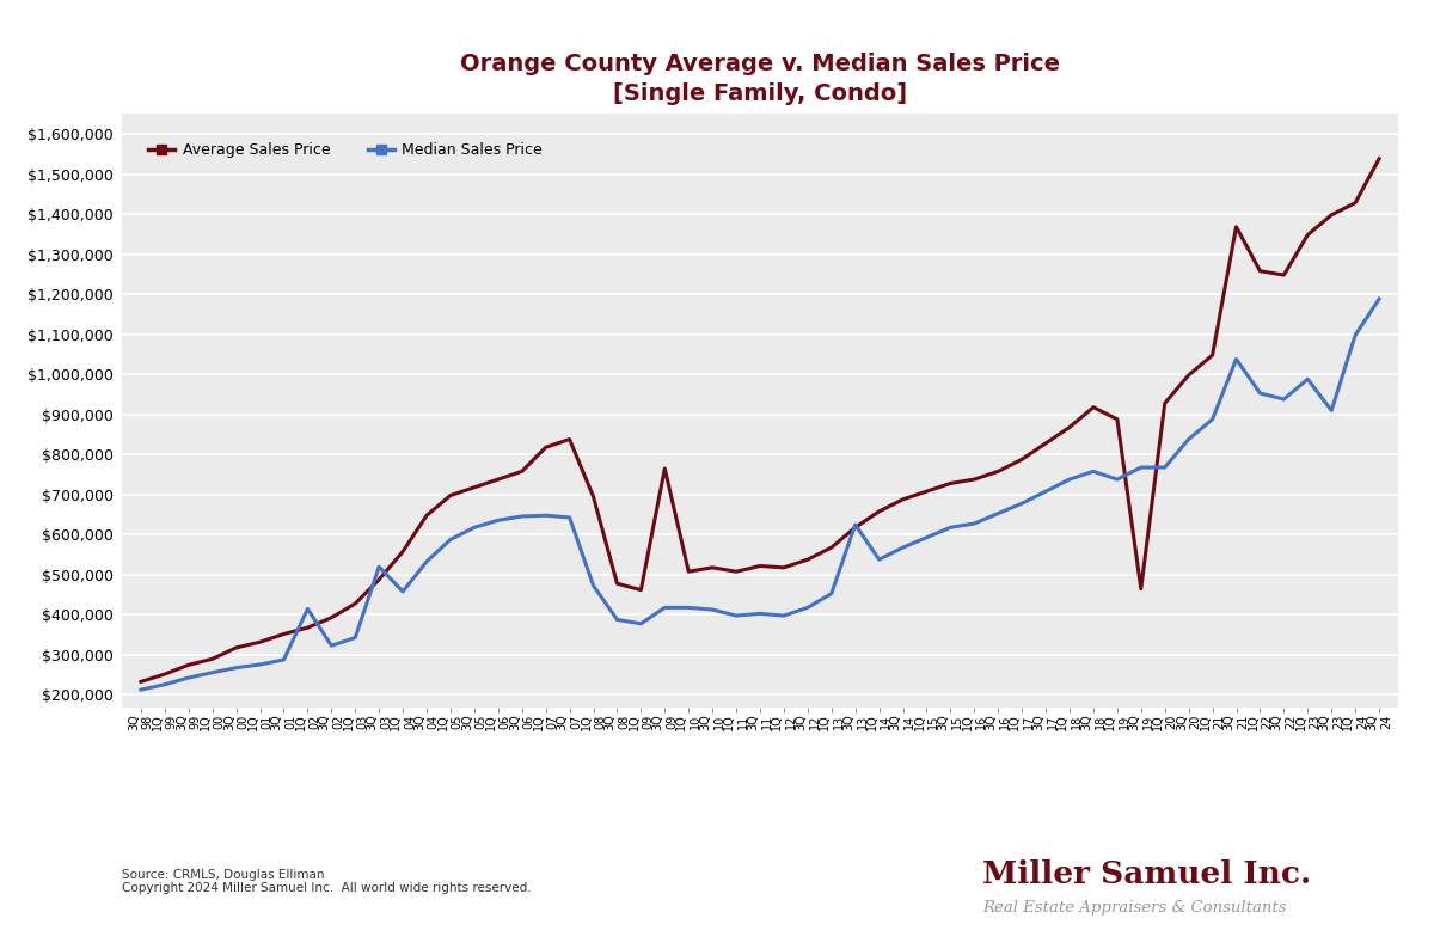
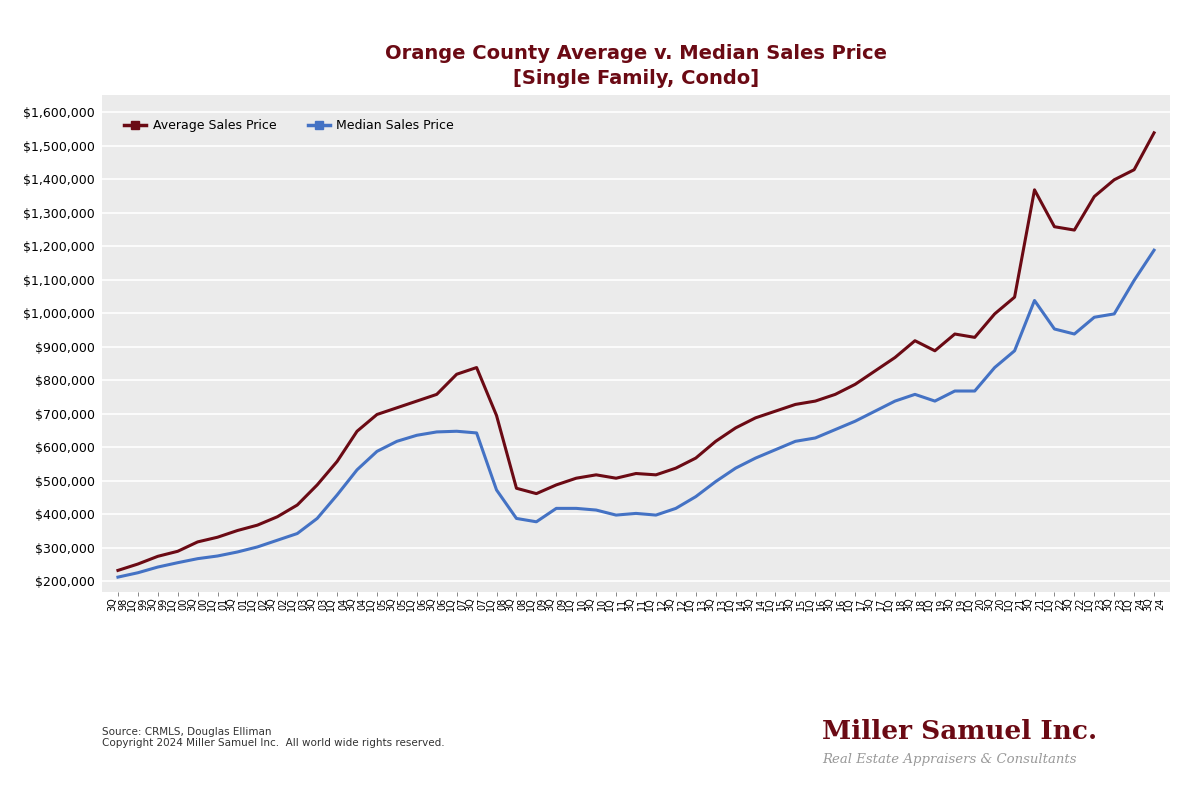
Median Sales Price/1Q 02: $415,000 -> $303,000
Median Sales Price/3Q 03: $520,000 -> $388,000
Average Sales Price/3Q 09: $765,000 -> $488,000
Median Sales Price/3Q 13: $625,000 -> $498,000
Average Sales Price/3Q 19: $465,000 -> $938,000
Median Sales Price/3Q 23: $910,000 -> $998,000
